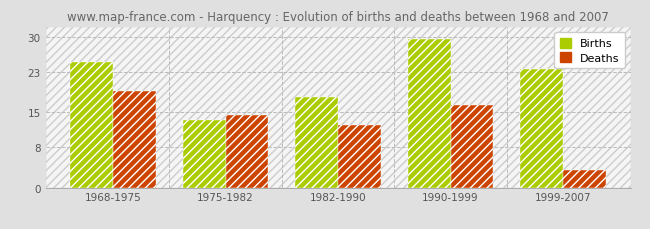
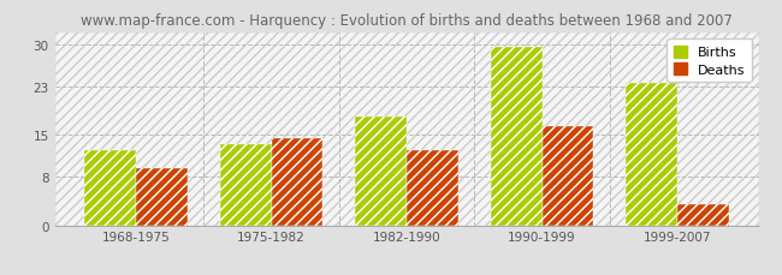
Births/1968-1975: 25.0 -> 12.5
Deaths/1968-1975: 19.2 -> 9.5
